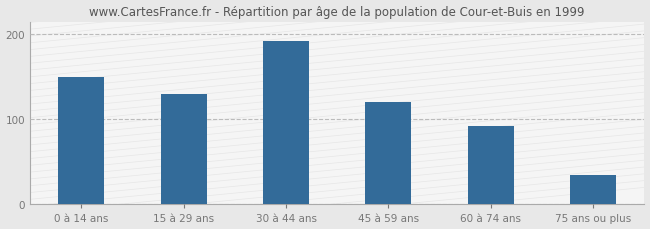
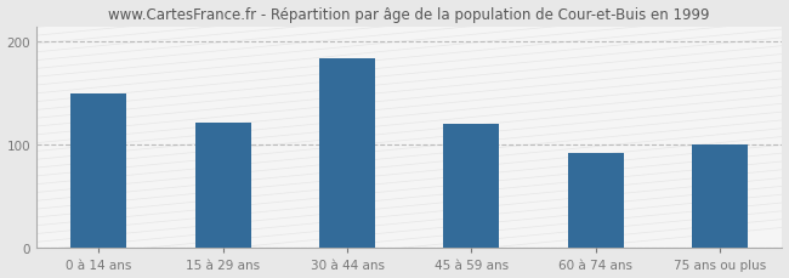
15 à 29 ans: 130 -> 122
30 à 44 ans: 192 -> 184
75 ans ou plus: 35 -> 100
